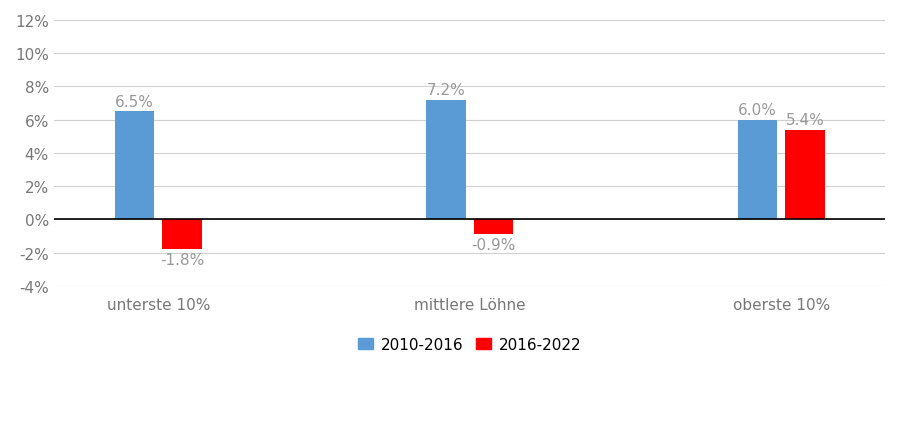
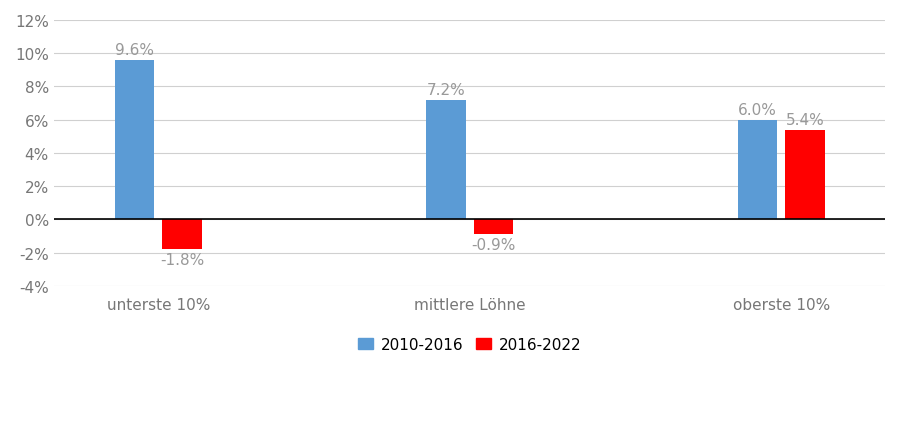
2010-2016/unterste 10%: 6.5% -> 9.6%
